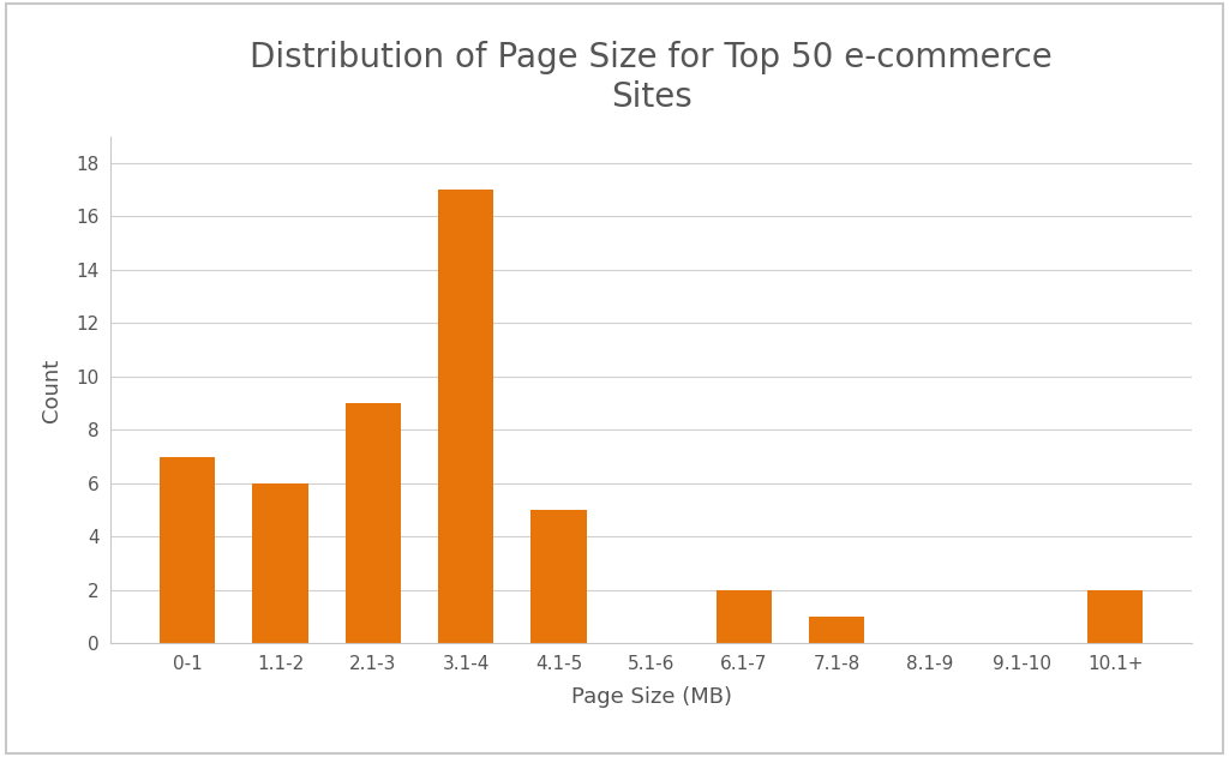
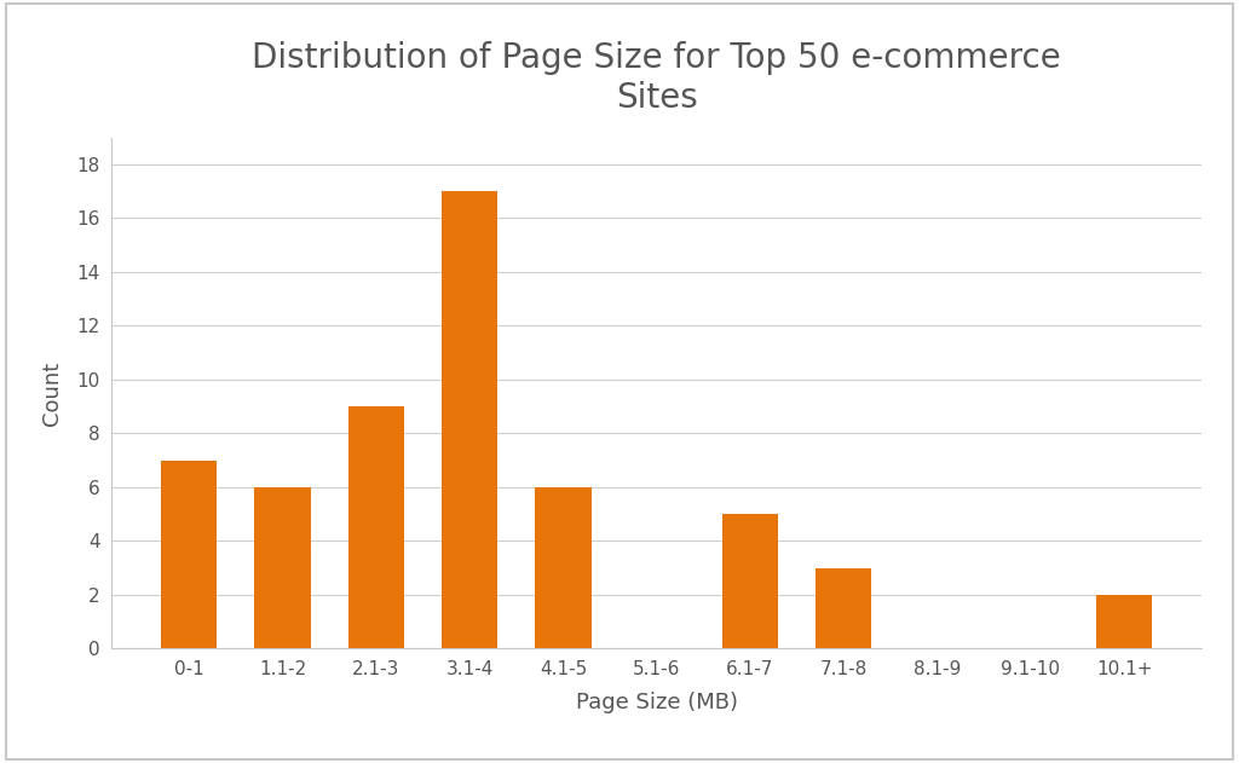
4.1-5: 5 -> 6
6.1-7: 2 -> 5
7.1-8: 1 -> 3
